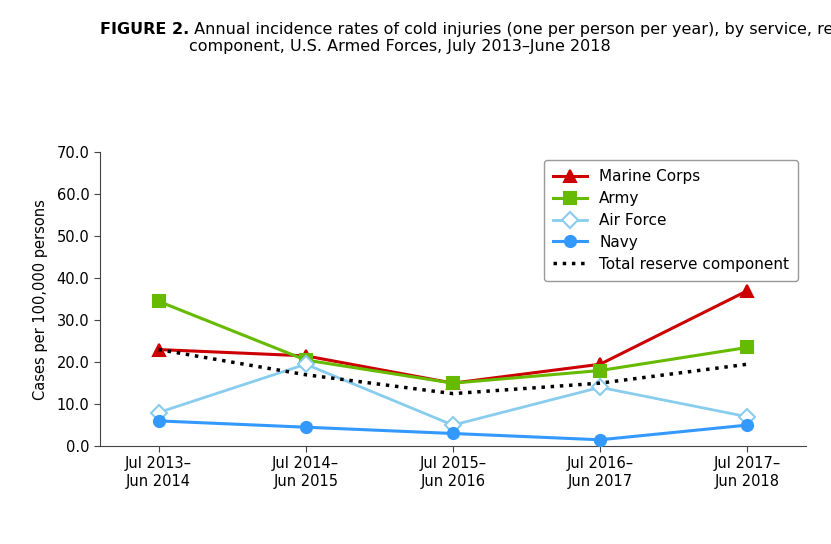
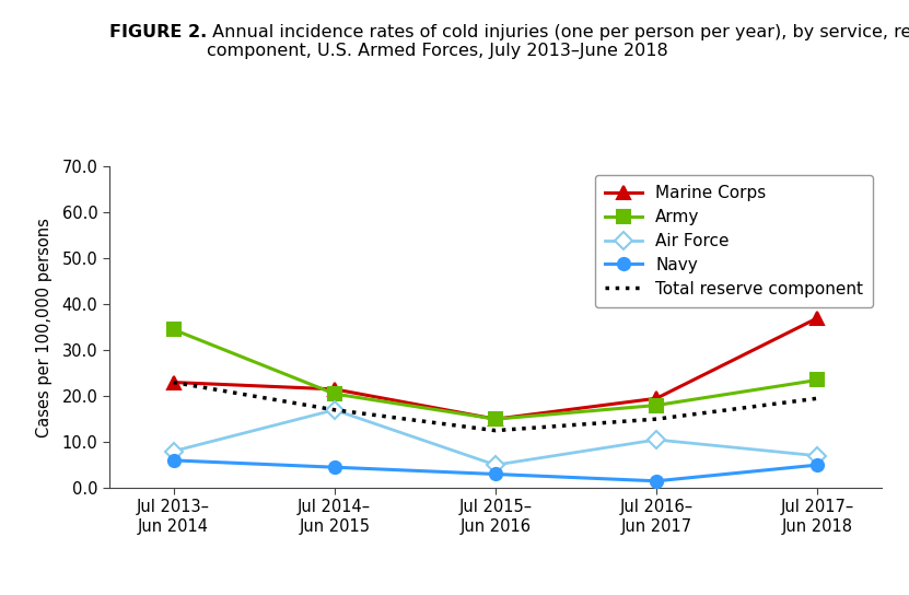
Air Force/Jul 2014– Jun 2015: 19.5 -> 17.0
Air Force/Jul 2016– Jun 2017: 14.0 -> 10.5
